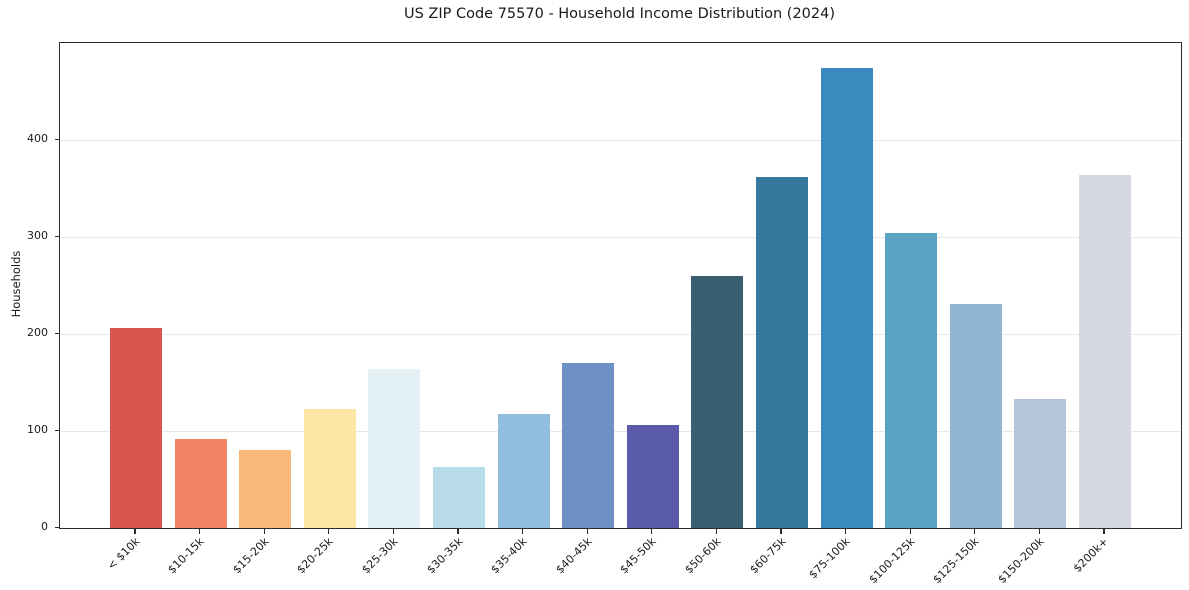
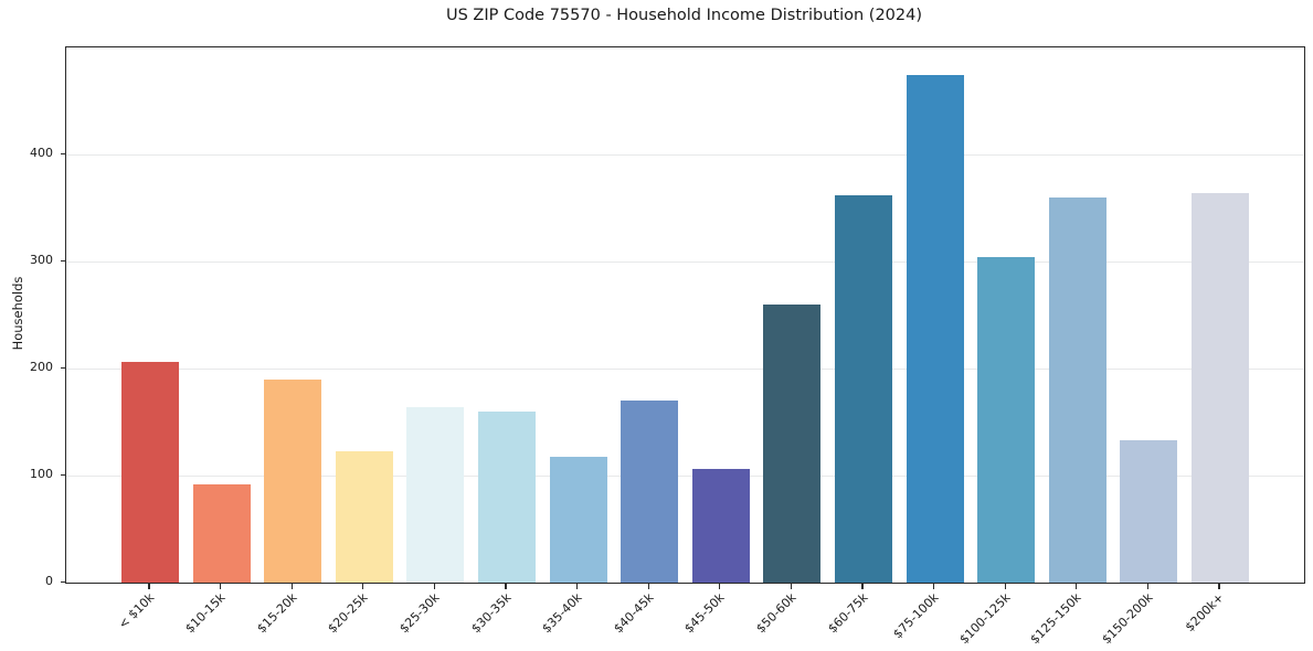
$15-20k: 80 -> 190
$30-35k: 60 -> 160
$125-150k: 230 -> 360
